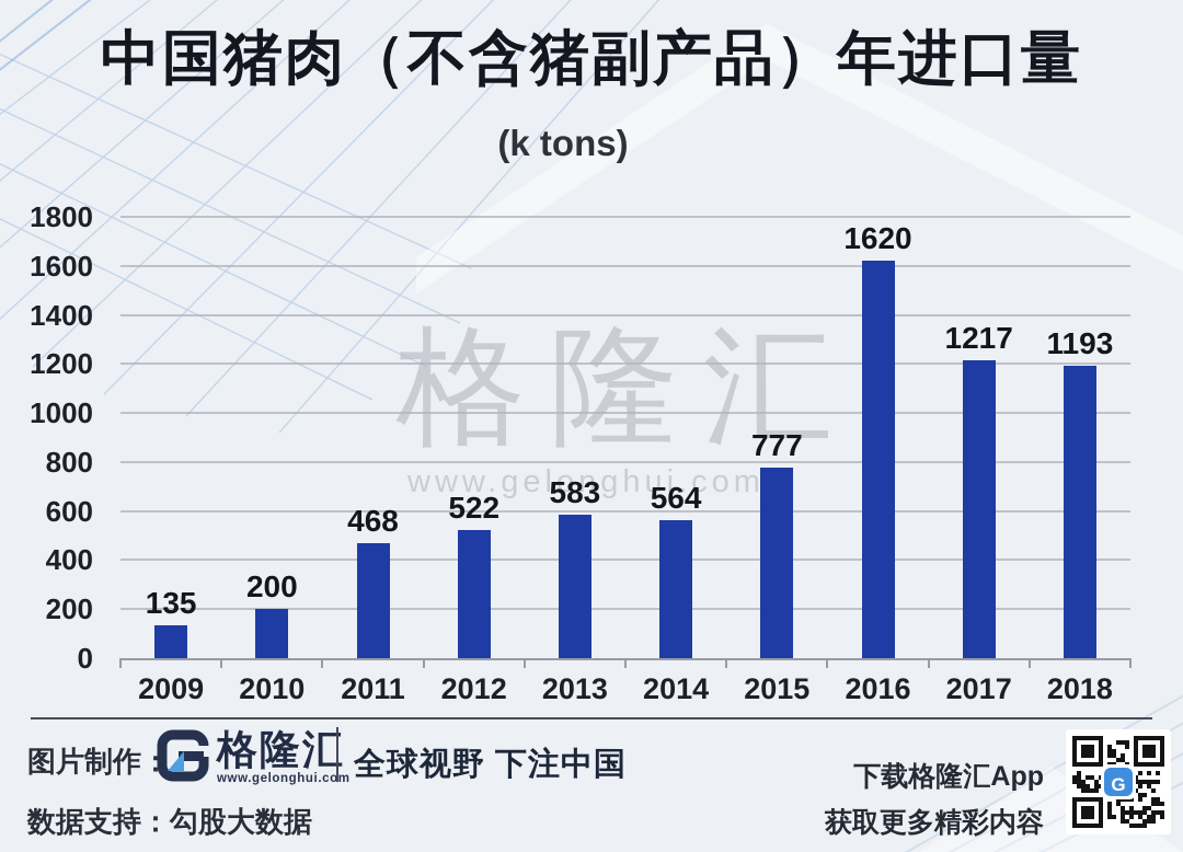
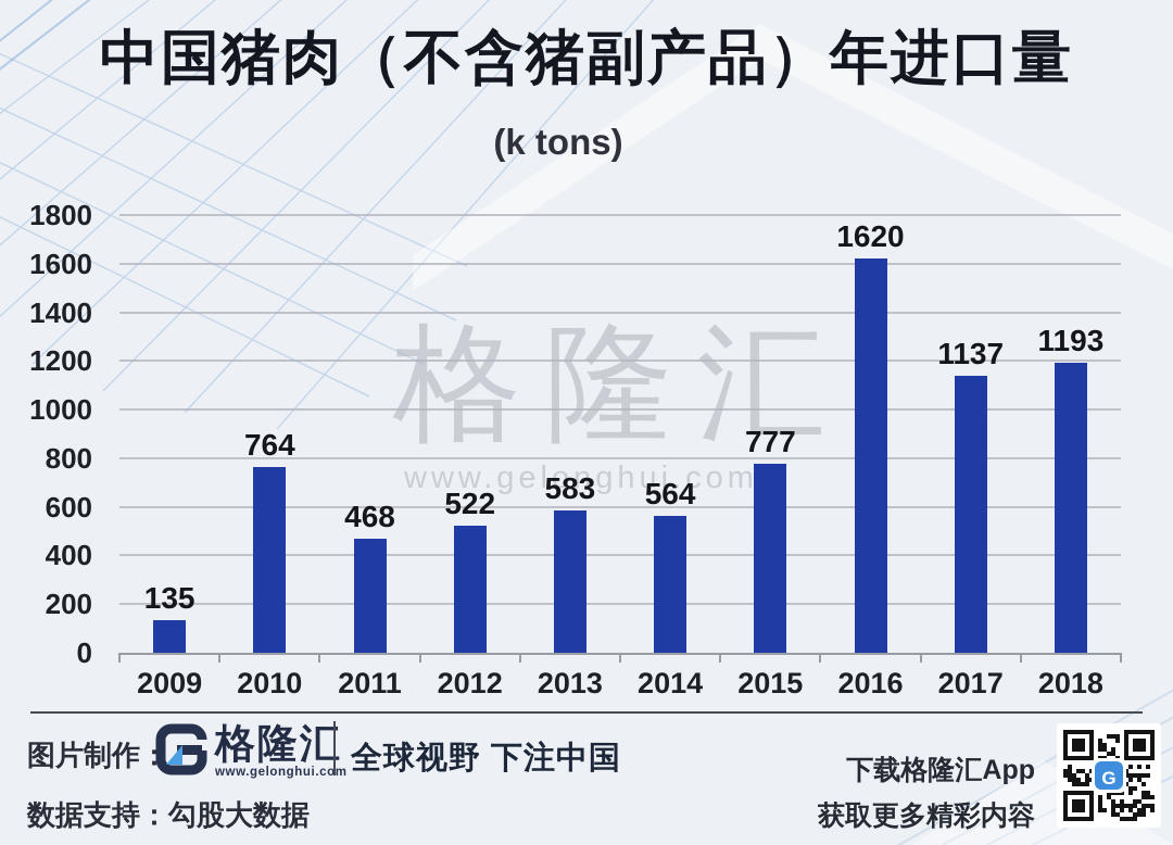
2010: 200 -> 764
2017: 1217 -> 1137
